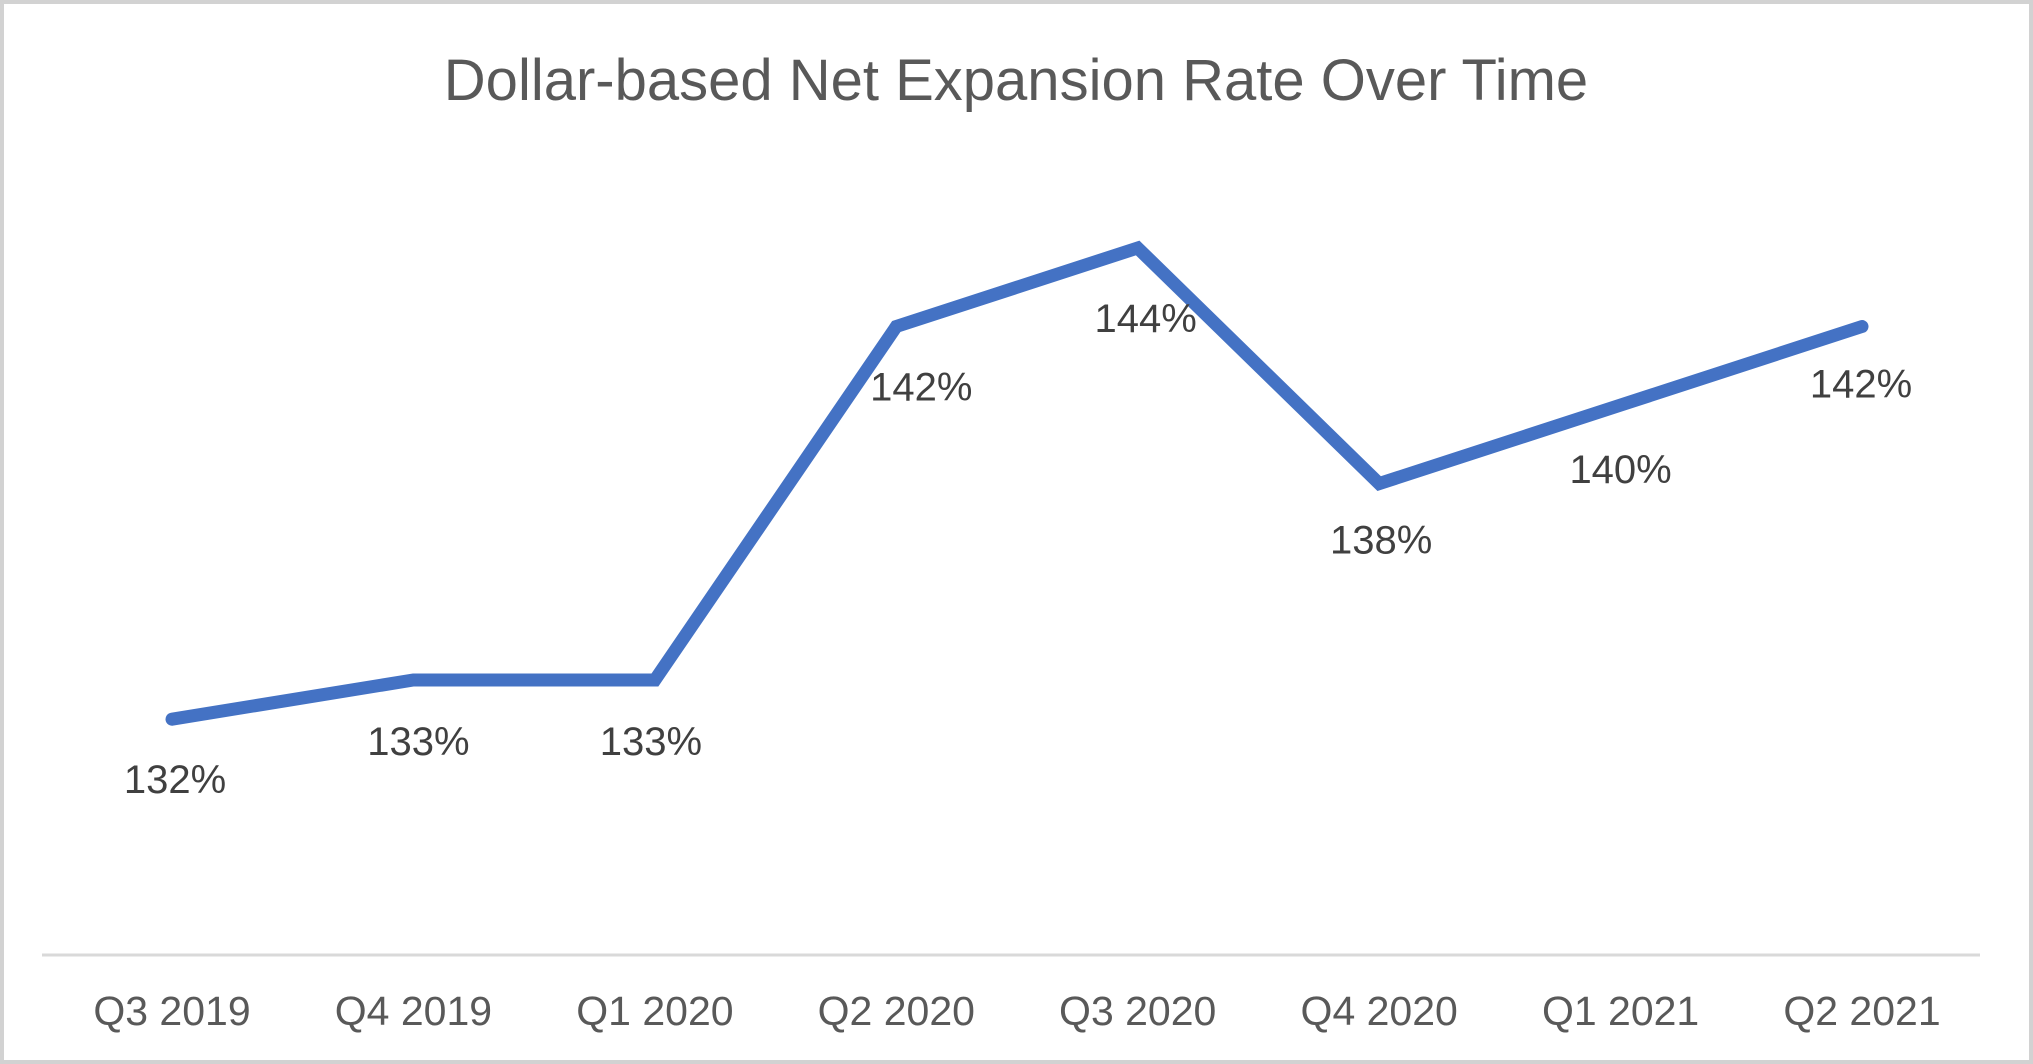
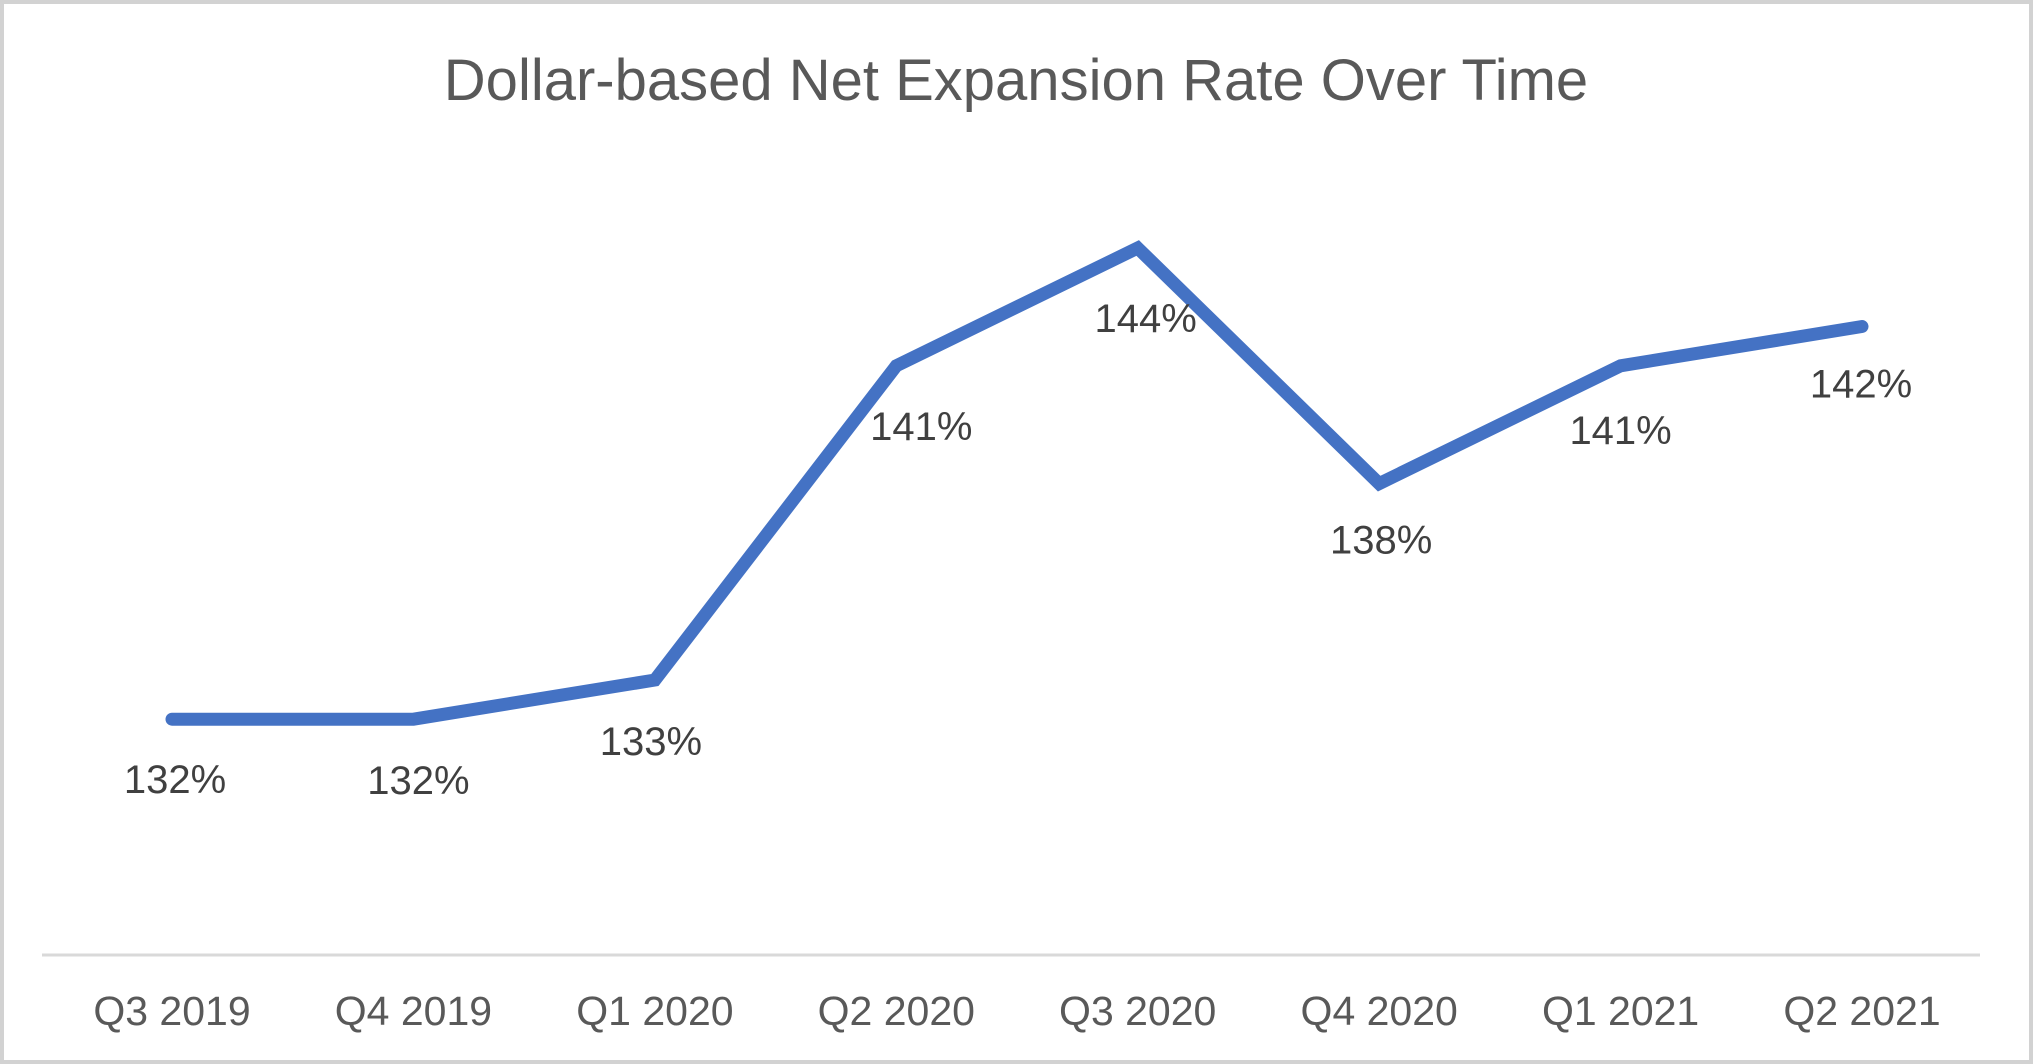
Q4 2019: 133% -> 132%
Q2 2020: 142% -> 141%
Q1 2021: 140% -> 141%
